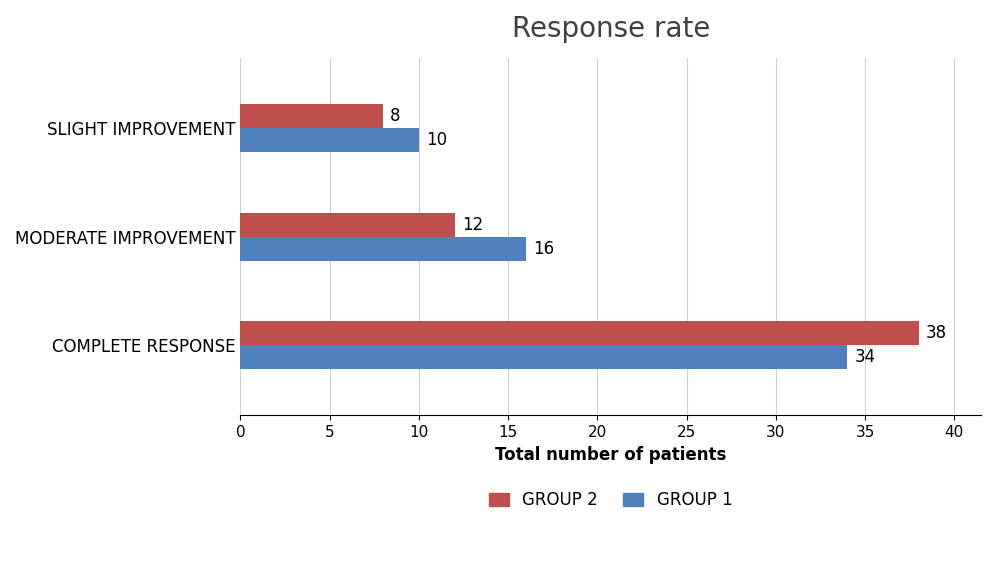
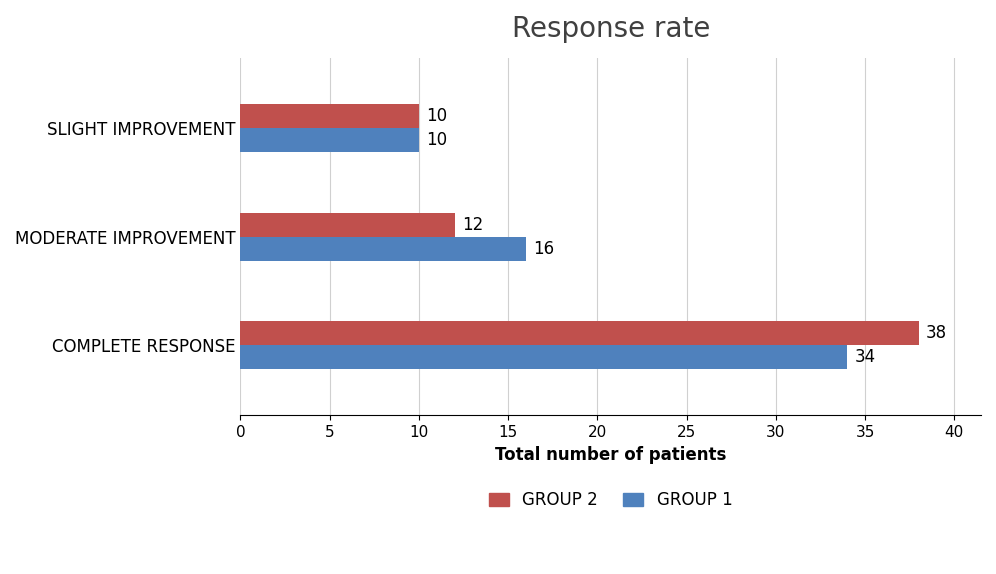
GROUP 2/SLIGHT IMPROVEMENT: 8 -> 10
